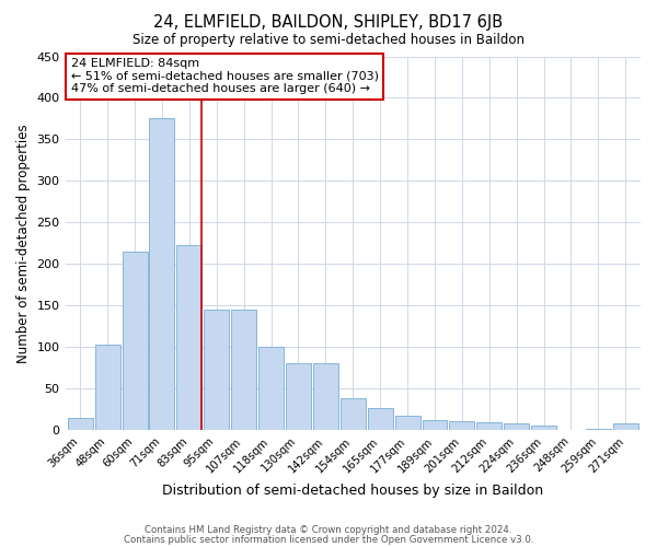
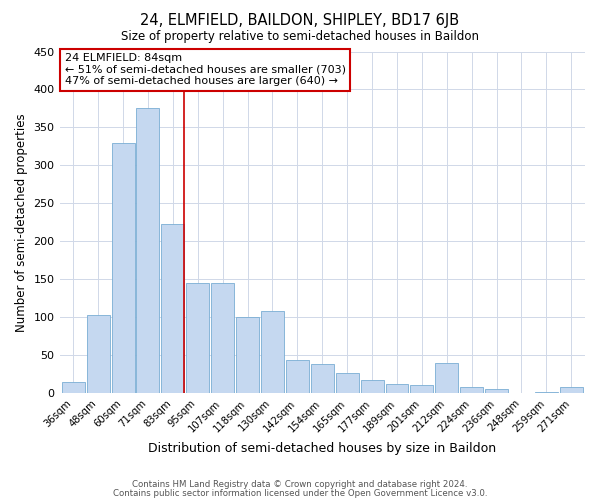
60sqm: 215 -> 330
130sqm: 80 -> 108
142sqm: 80 -> 44
212sqm: 10 -> 40
